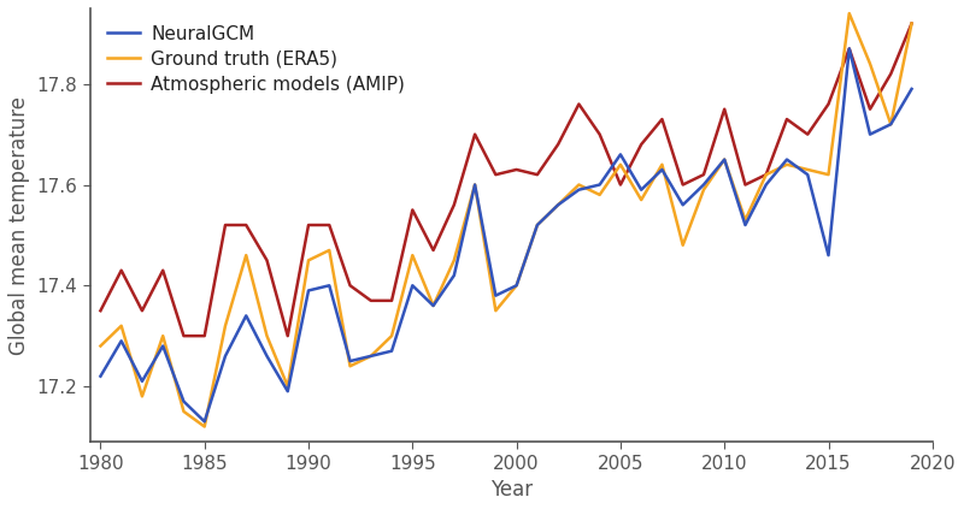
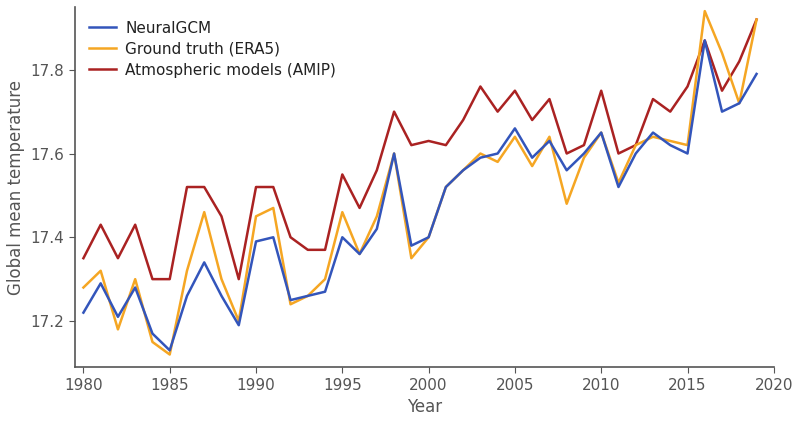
Atmospheric models (AMIP)/2005: 17.60 -> 17.75
NeuralGCM/2015: 17.46 -> 17.60
